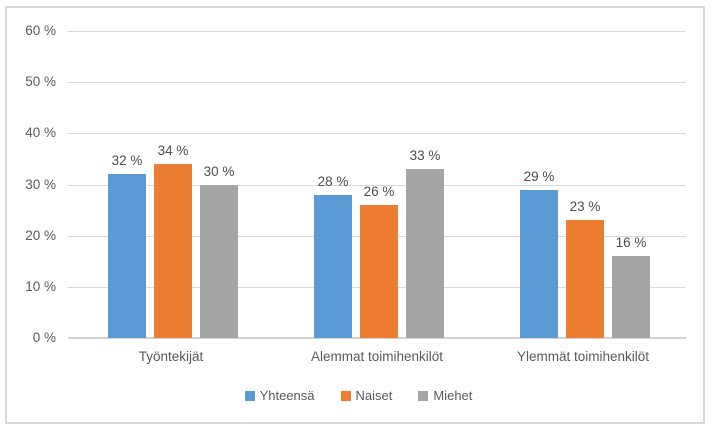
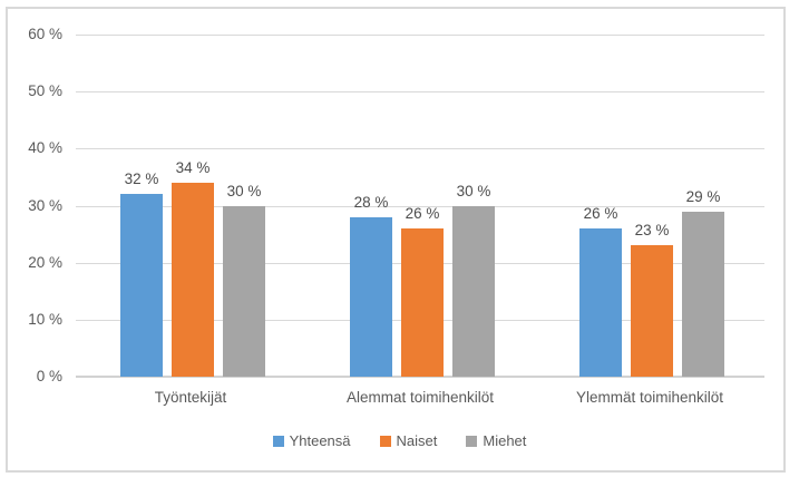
Miehet/Alemmat toimihenkilöt: 33 -> 30
Yhteensä/Ylemmät toimihenkilöt: 29 -> 26
Miehet/Ylemmät toimihenkilöt: 16 -> 29
